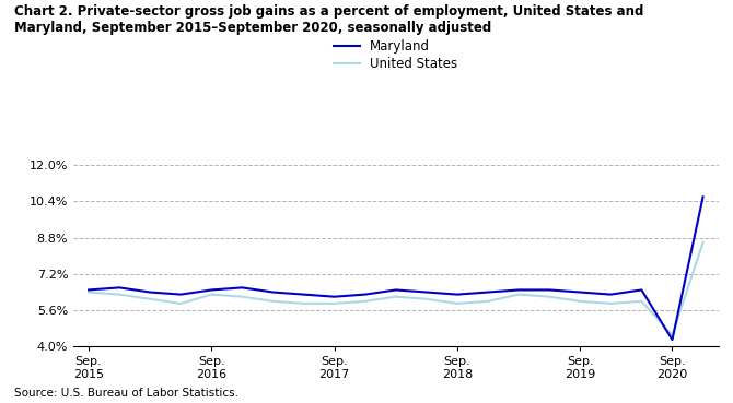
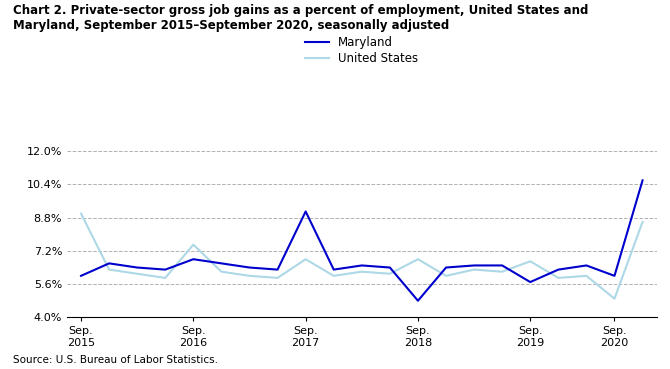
Maryland/Sep. 2015: 6.5% -> 6.0%
United States/Sep. 2015: 6.4% -> 9.0%
Maryland/Sep. 2016: 6.5% -> 6.8%
United States/Sep. 2016: 6.3% -> 7.5%
Maryland/Sep. 2017: 6.2% -> 9.1%
United States/Sep. 2017: 5.9% -> 6.8%
Maryland/Sep. 2018: 6.3% -> 4.8%
United States/Sep. 2018: 5.9% -> 6.8%
Maryland/Sep. 2019: 6.4% -> 5.7%
United States/Sep. 2019: 6.0% -> 6.7%
Maryland/Sep. 2020: 4.3% -> 6.0%
United States/Sep. 2020: 4.5% -> 4.9%
